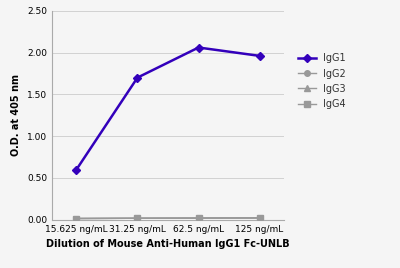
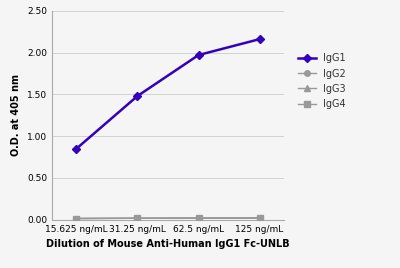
IgG1/15.625 ng/mL: 0.60 -> 0.85
IgG1/31.25 ng/mL: 1.70 -> 1.48
IgG1/62.5 ng/mL: 2.06 -> 1.97
IgG1/125 ng/mL: 1.96 -> 2.16
